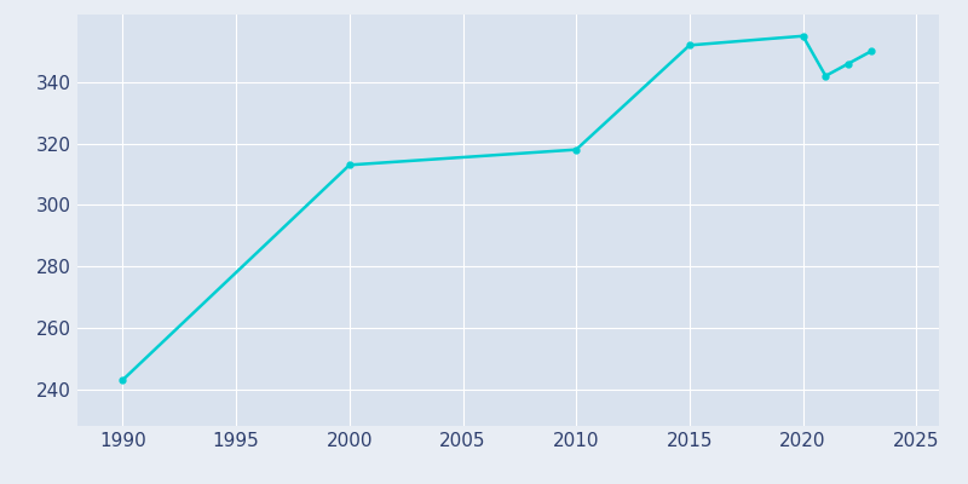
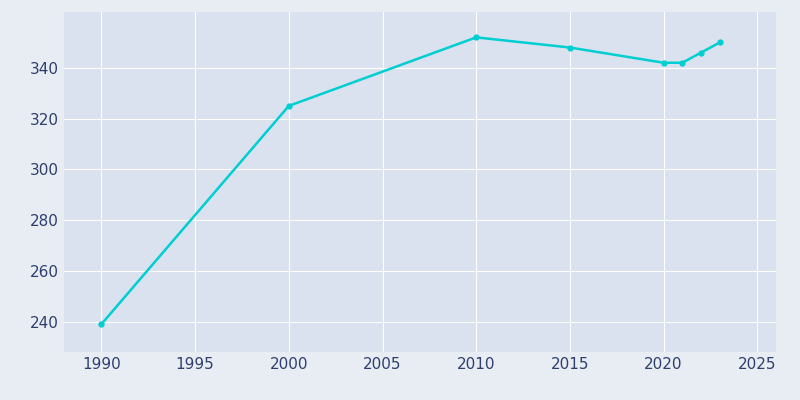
1990: 243 -> 239
2000: 313 -> 325
2010: 318 -> 352
2015: 352 -> 348
2020: 355 -> 342
